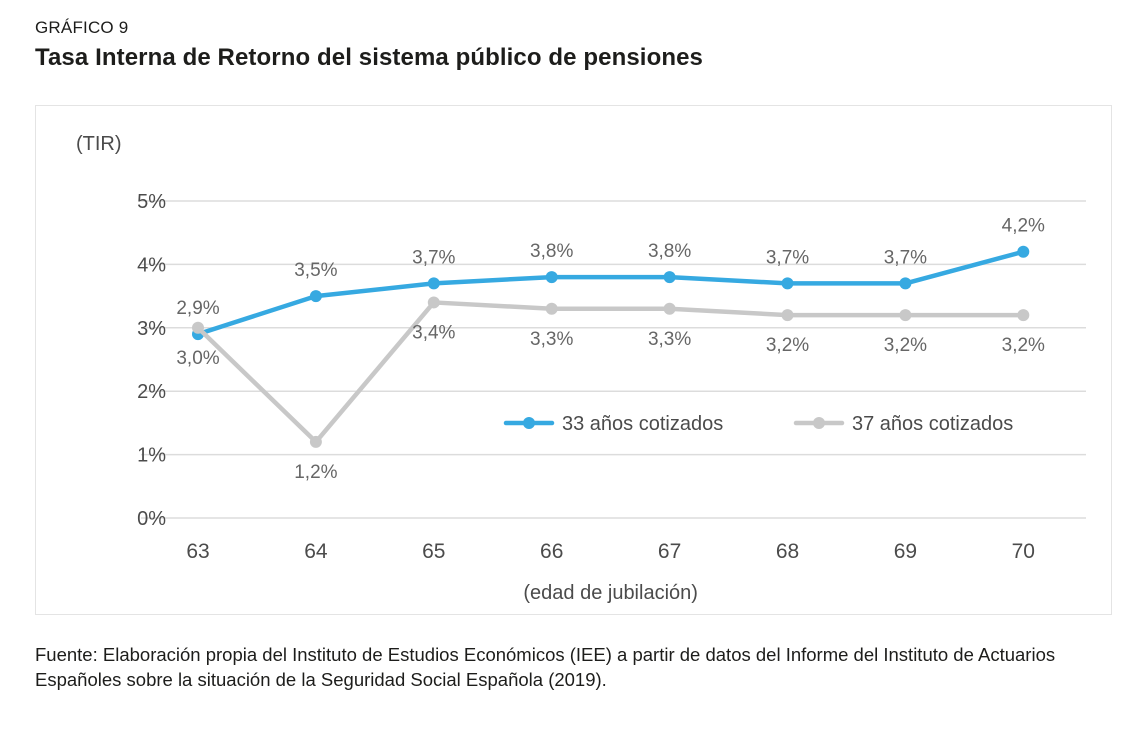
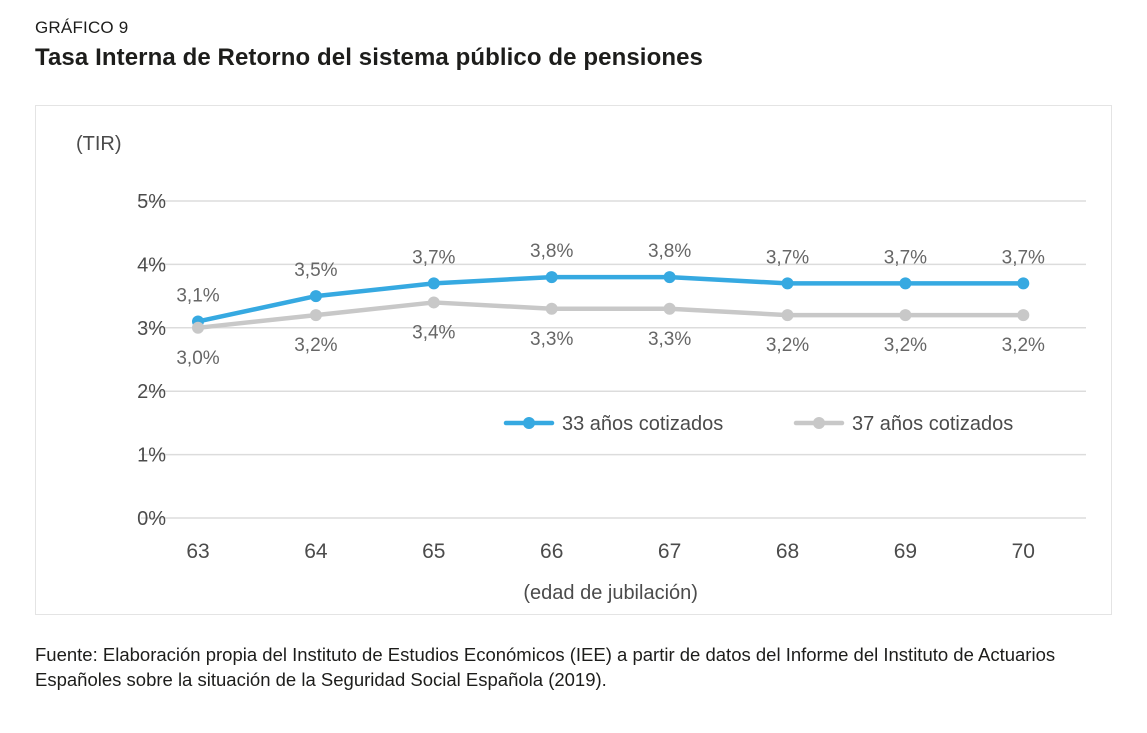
33 años cotizados/63: 2,9% -> 3,1%
37 años cotizados/64: 1,2% -> 3,2%
33 años cotizados/70: 4,2% -> 3,7%
